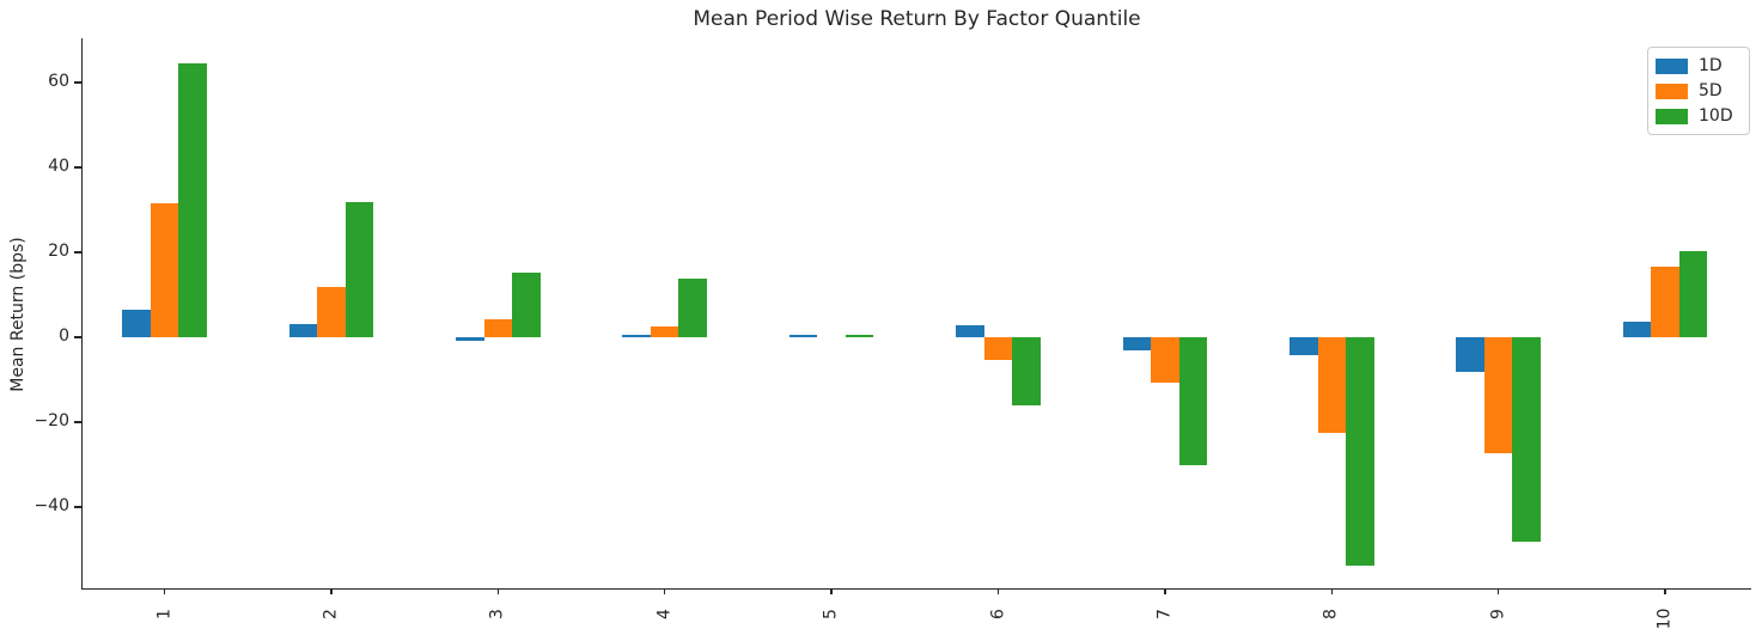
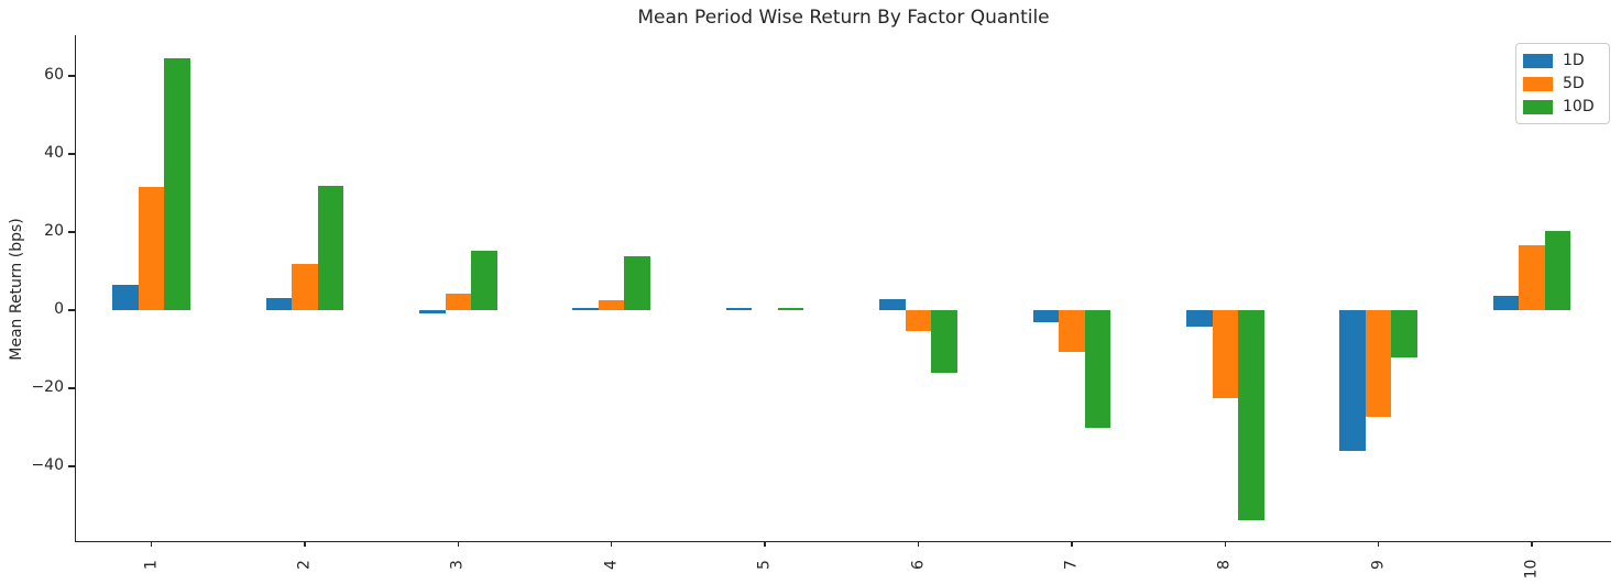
1D/9: -8 -> -36
10D/9: -48 -> -12
